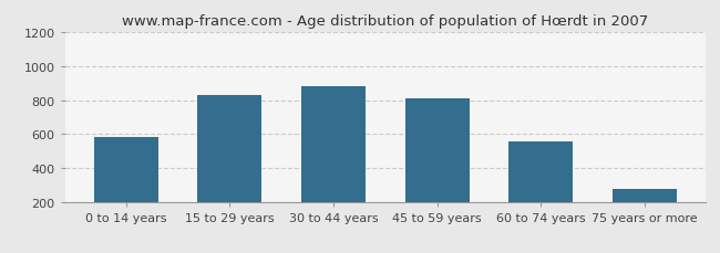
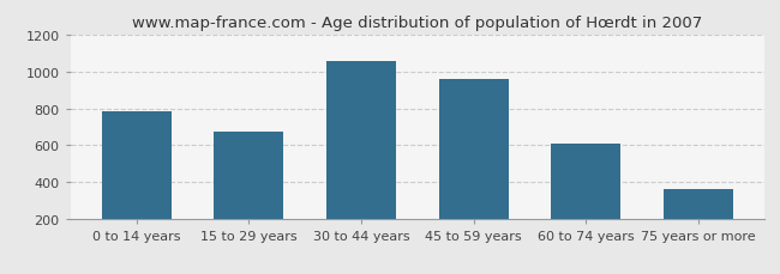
0 to 14 years: 580 -> 780
15 to 29 years: 830 -> 680
30 to 44 years: 880 -> 1060
45 to 59 years: 810 -> 960
60 to 74 years: 560 -> 610
75 years or more: 280 -> 360
